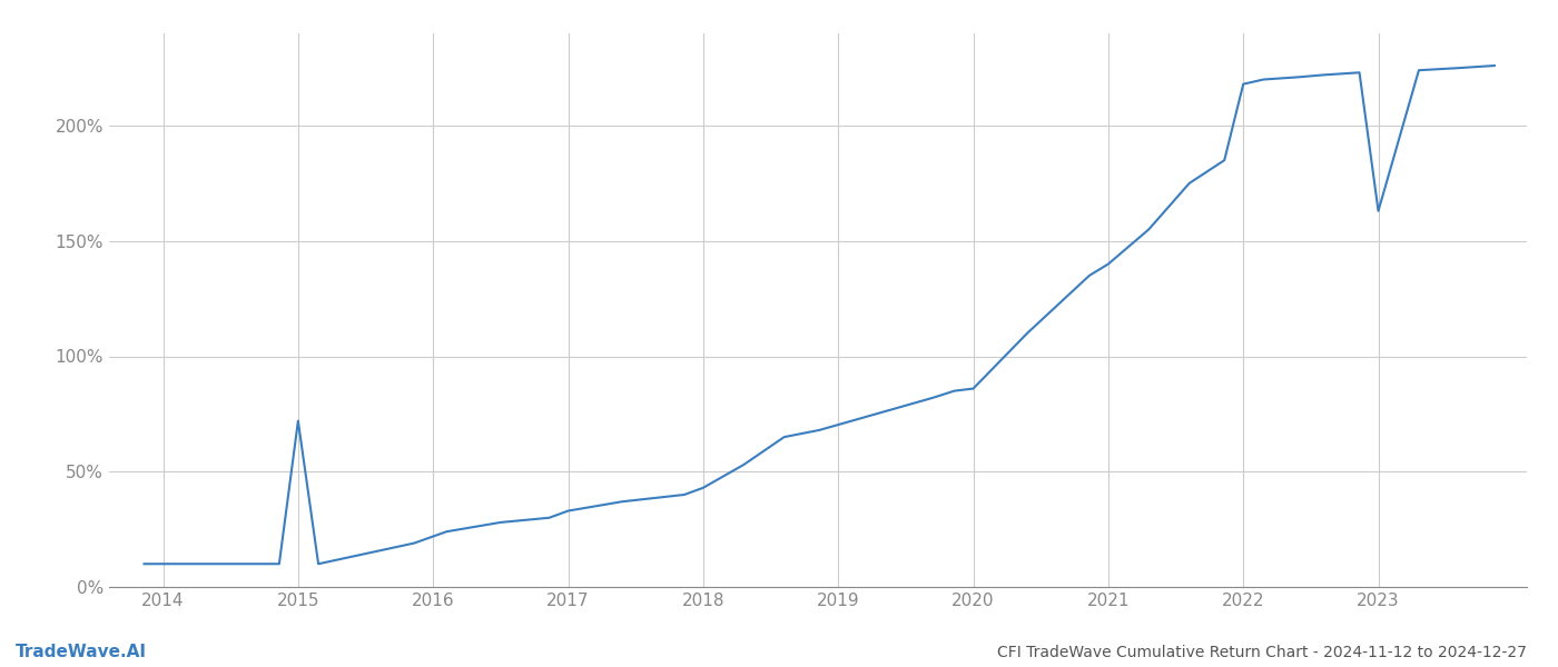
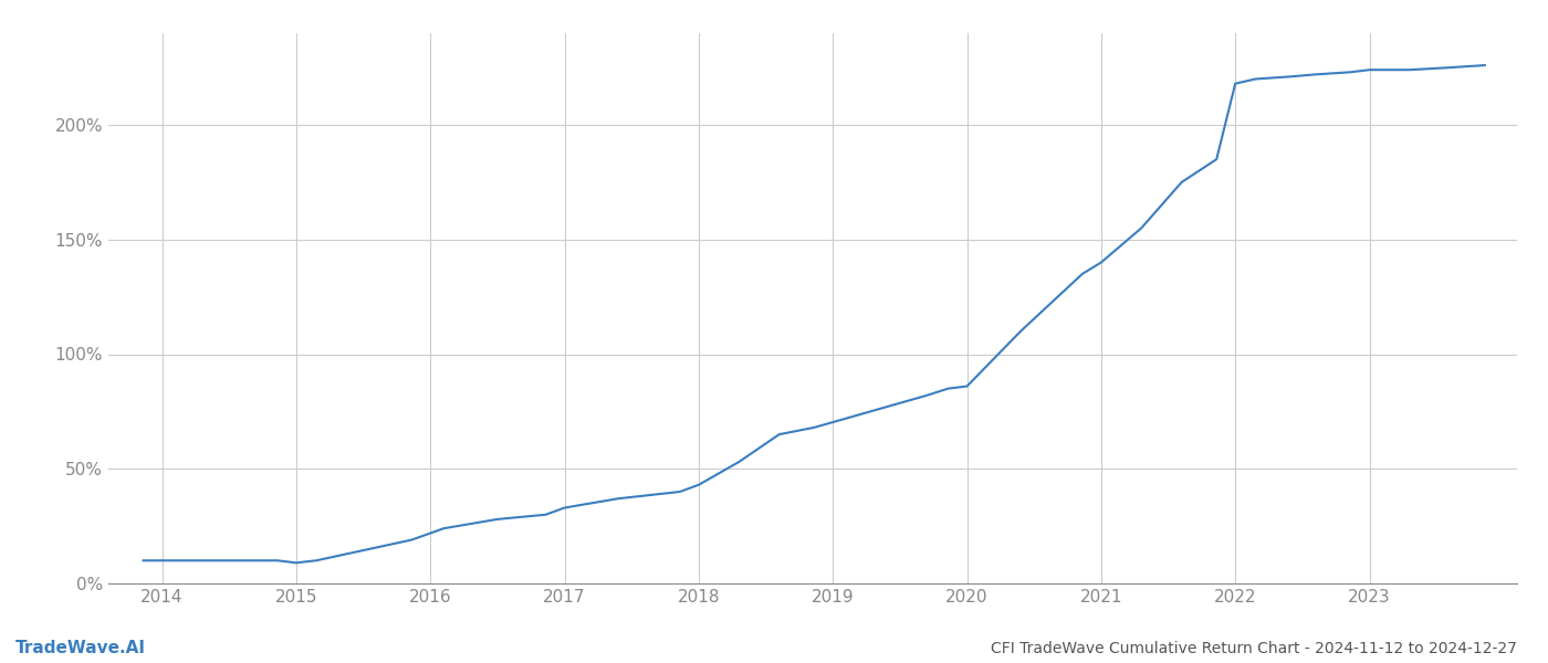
2015: 72% -> 9%
2023: 163% -> 224%
